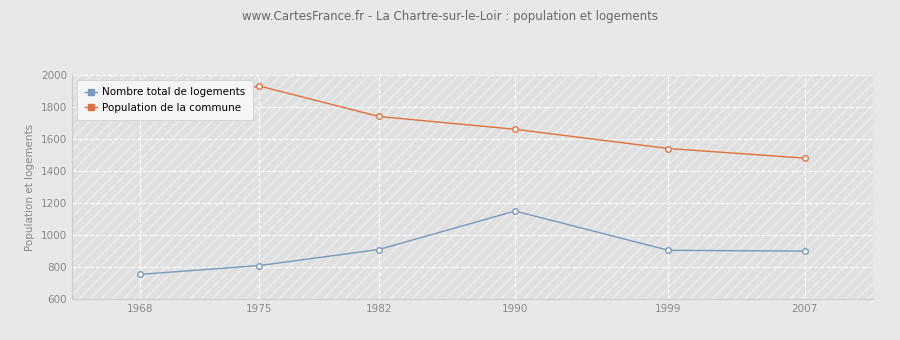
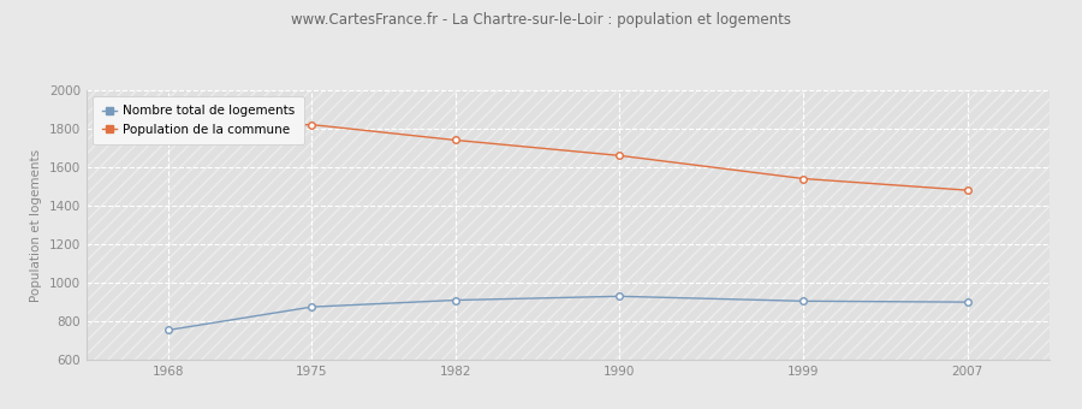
Nombre total de logements/1975: 810 -> 880
Population de la commune/1975: 1930 -> 1820
Nombre total de logements/1990: 1150 -> 930
